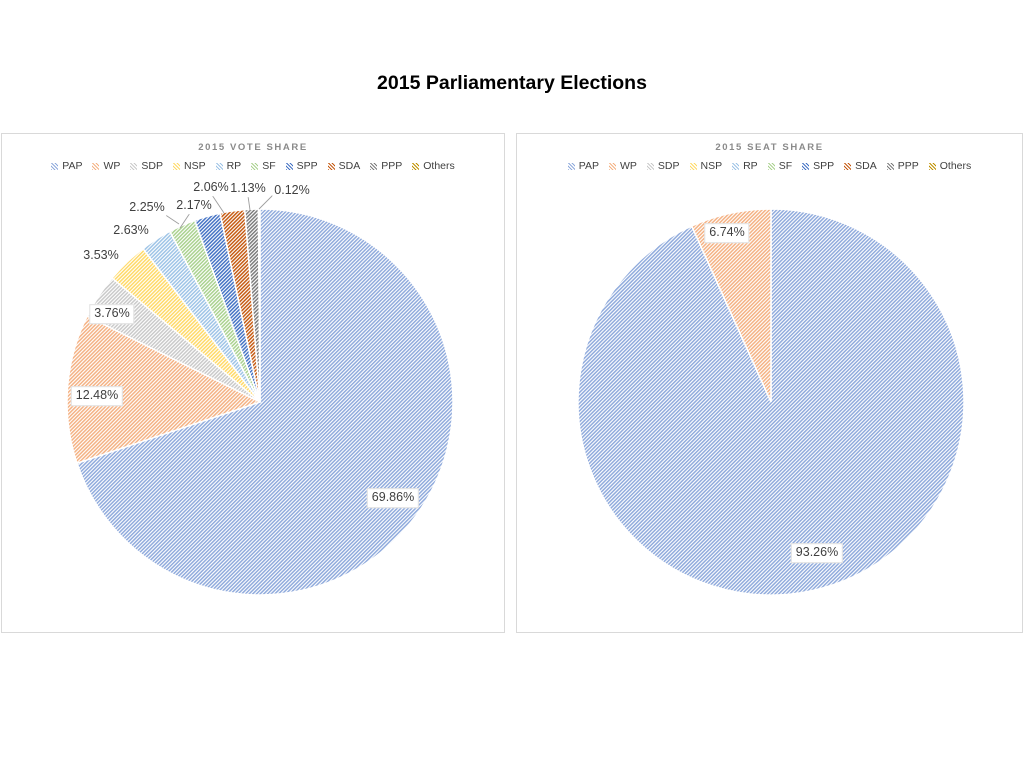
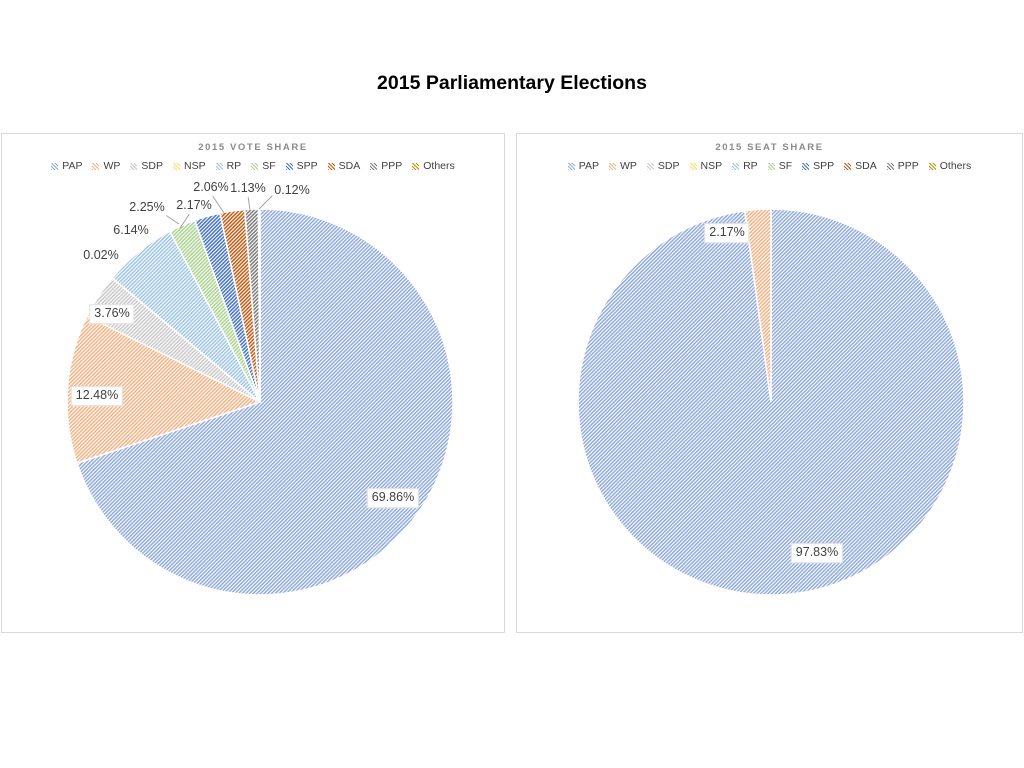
2015 VOTE SHARE/NSP: 3.53% -> 0.02%
2015 VOTE SHARE/RP: 2.63% -> 6.14%
2015 SEAT SHARE/PAP: 93.26% -> 97.83%
2015 SEAT SHARE/WP: 6.74% -> 2.17%
